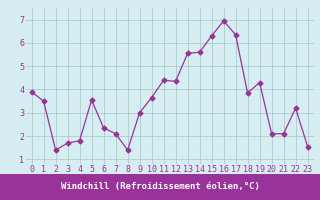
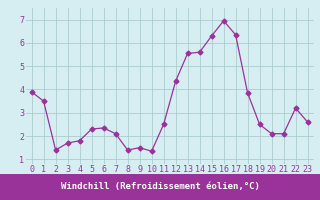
5: 3.55 -> 2.30
9: 3.00 -> 1.50
10: 3.65 -> 1.35
11: 4.40 -> 2.50
19: 4.30 -> 2.50
23: 1.55 -> 2.60
